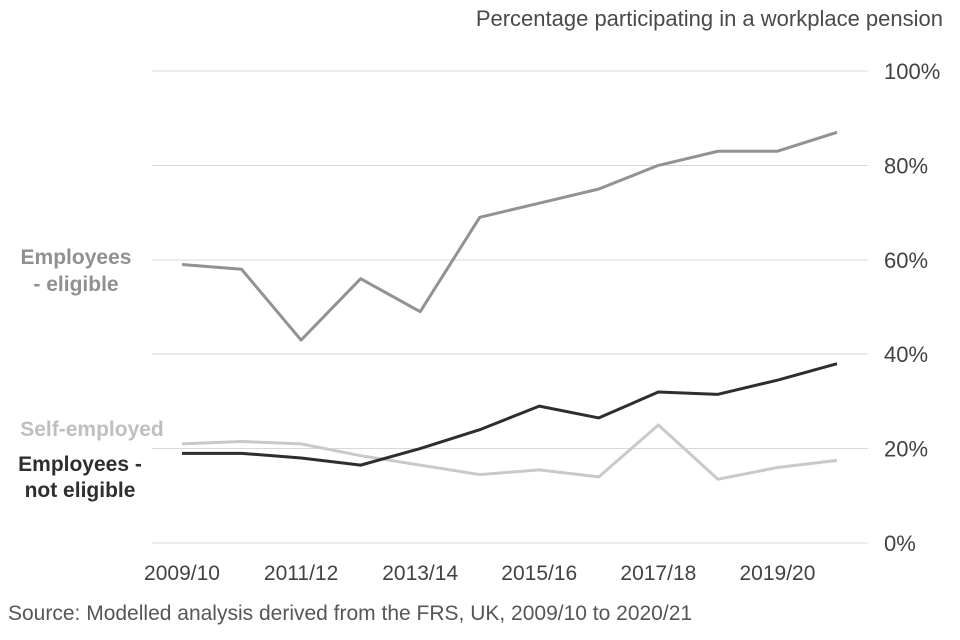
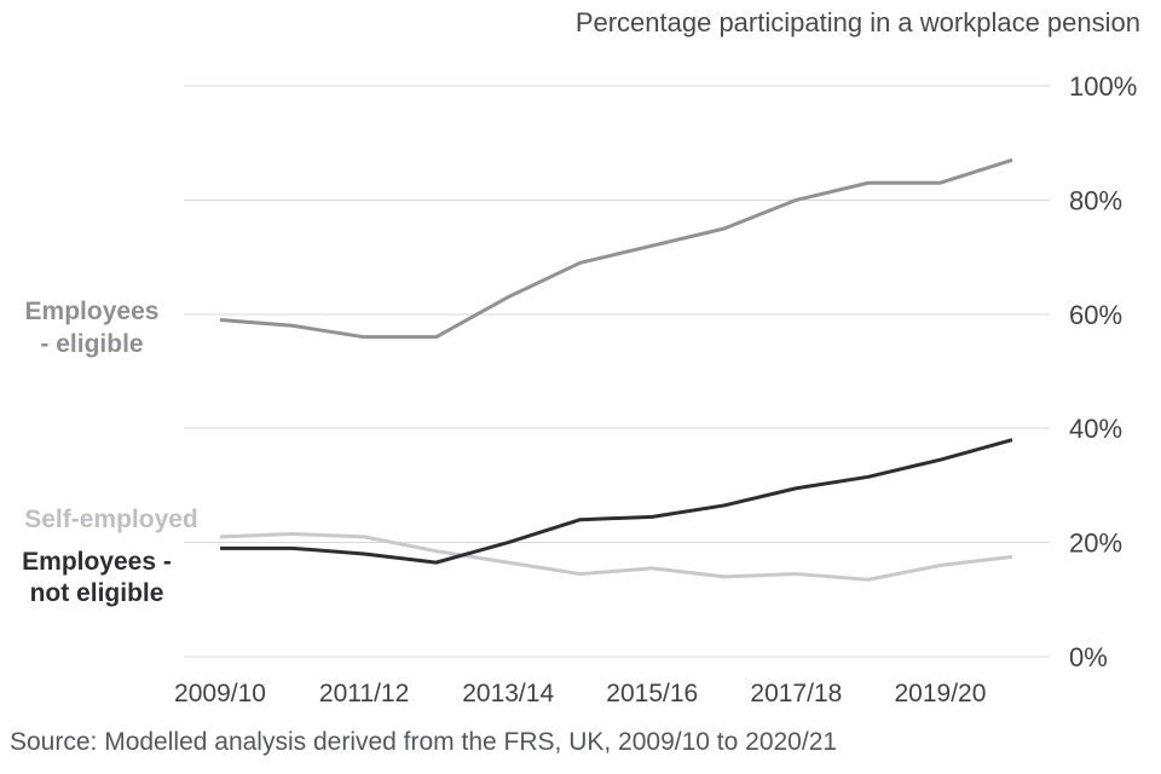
Employees - eligible/2011/12: 43% -> 56%
Employees - eligible/2013/14: 49% -> 63%
Employees - not eligible/2015/16: 29% -> 24%
Self-employed/2017/18: 25% -> 14%
Employees - not eligible/2017/18: 32% -> 30%
